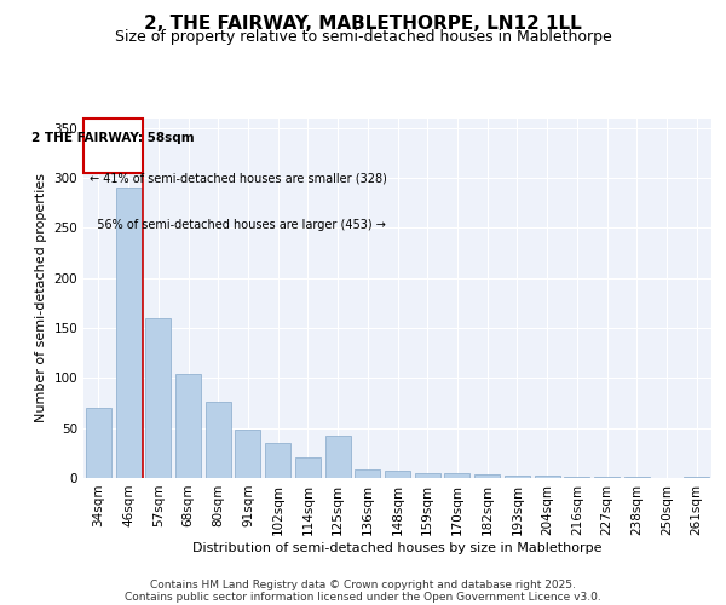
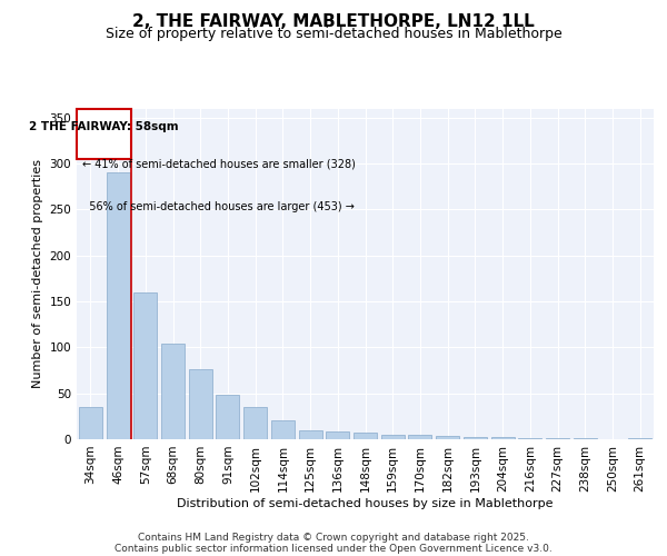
34sqm: 70 -> 35
125sqm: 42 -> 10
